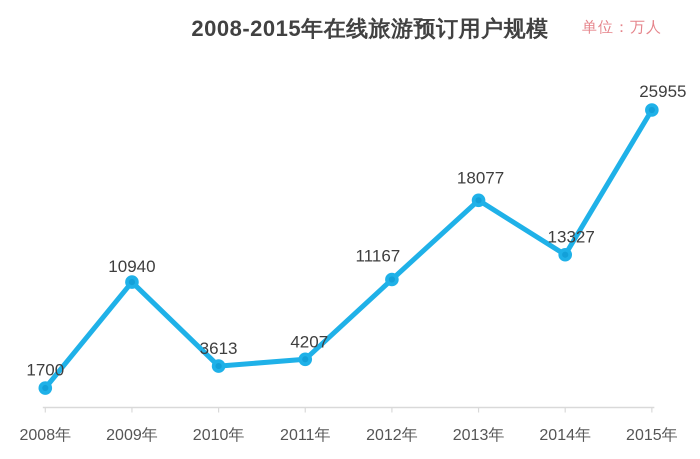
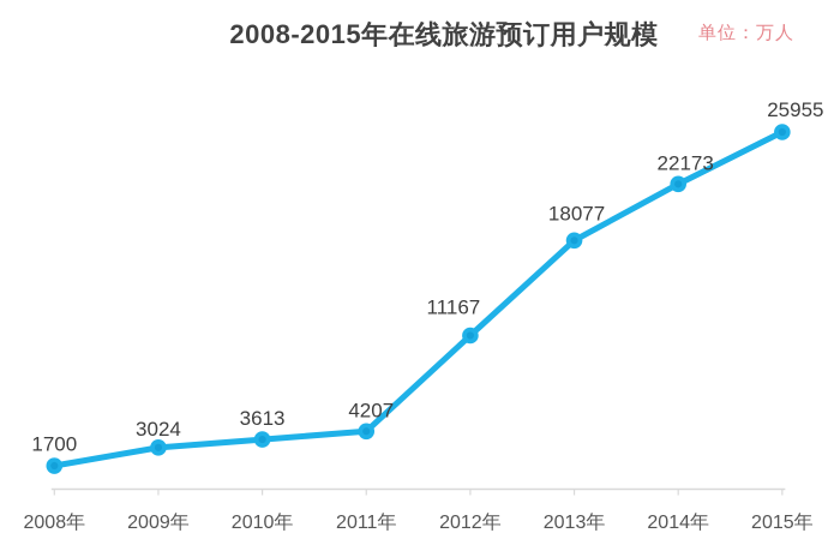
2009年: 10940 -> 3024
2014年: 13327 -> 22173
